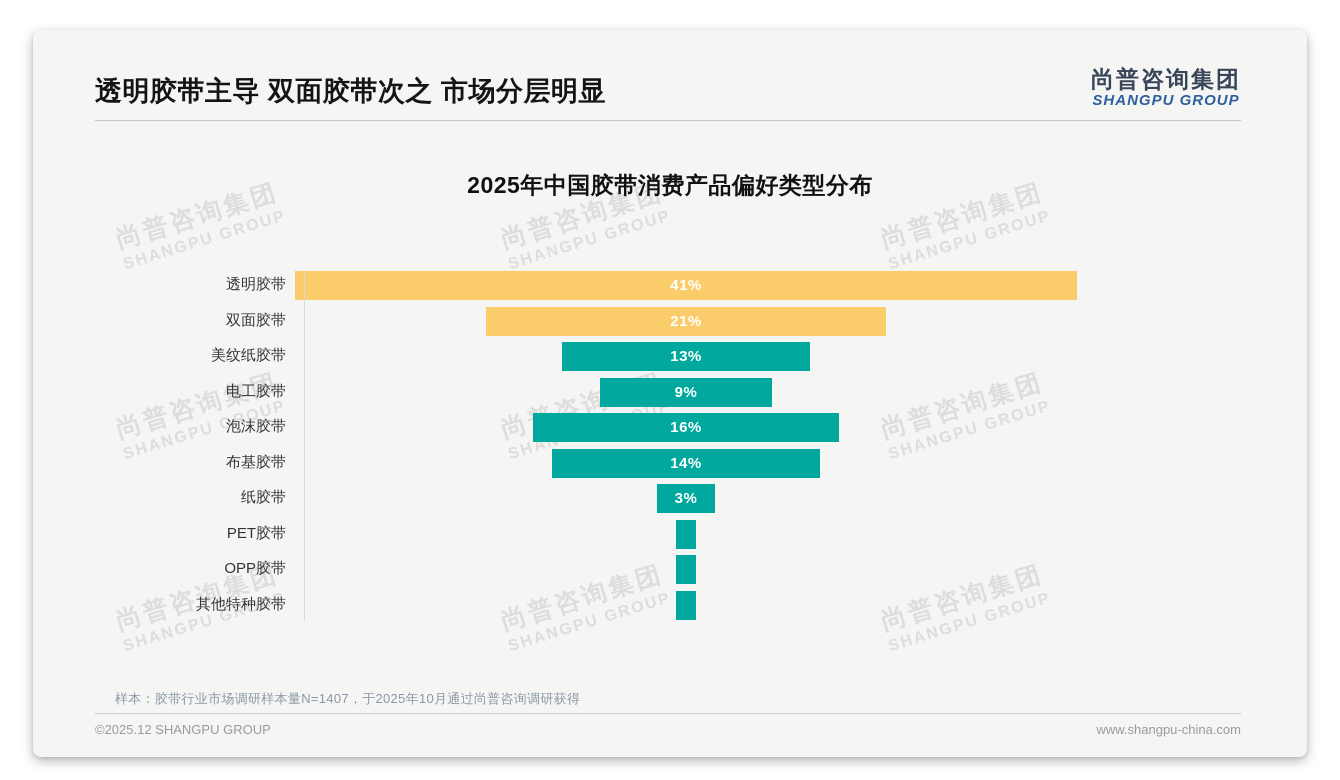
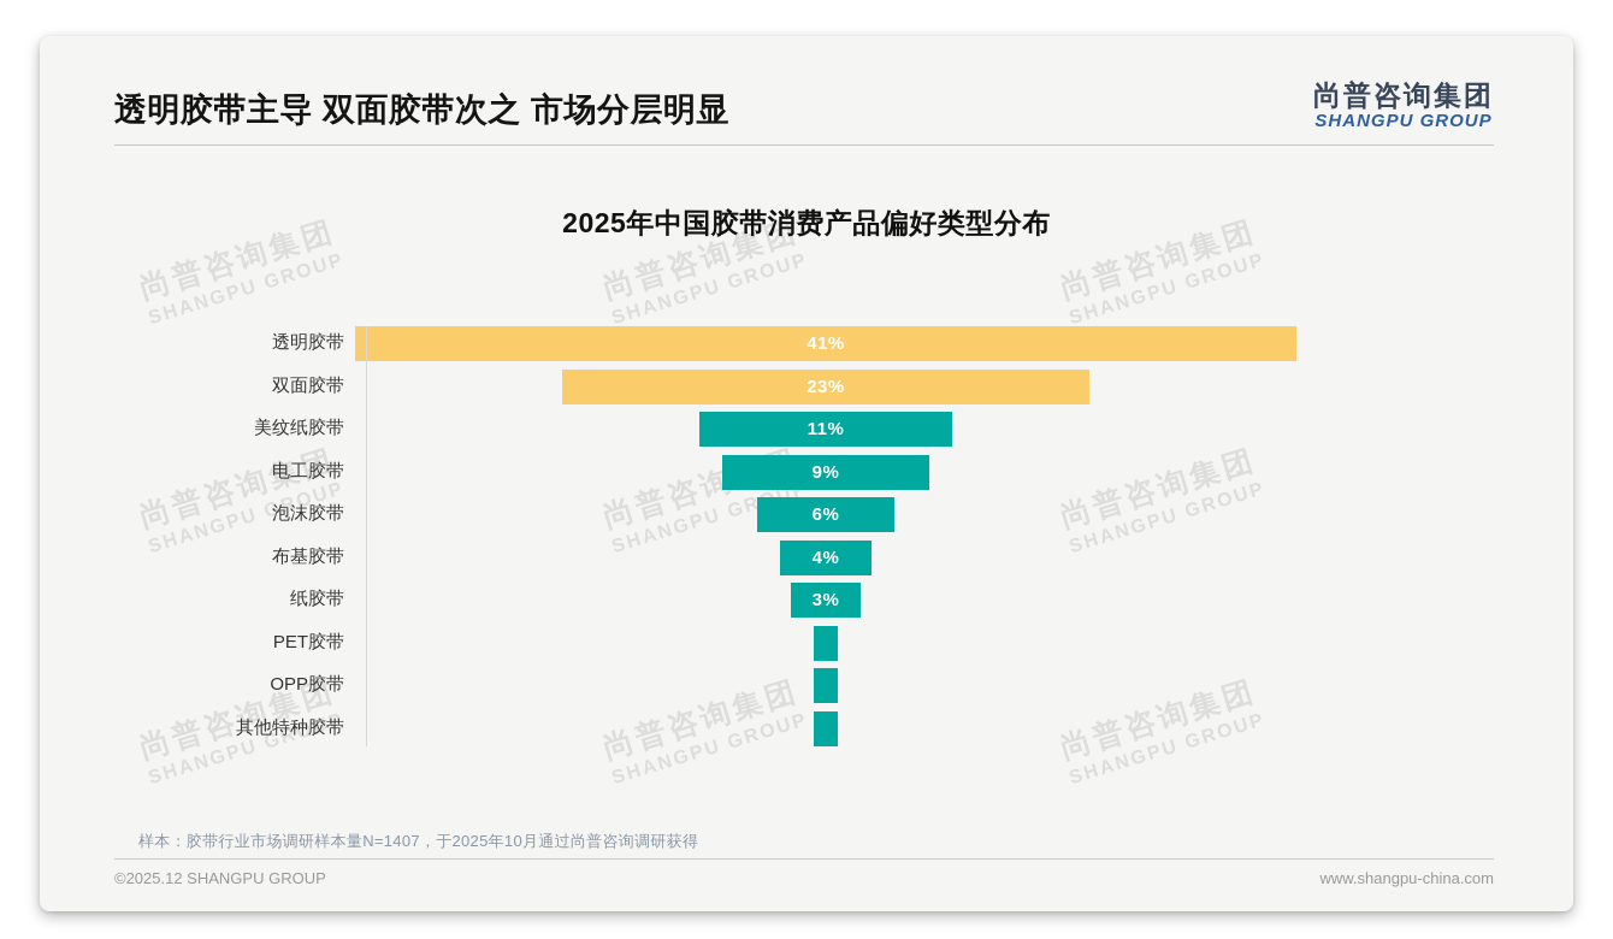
双面胶带: 21% -> 23%
美纹纸胶带: 13% -> 11%
泡沫胶带: 16% -> 6%
布基胶带: 14% -> 4%
